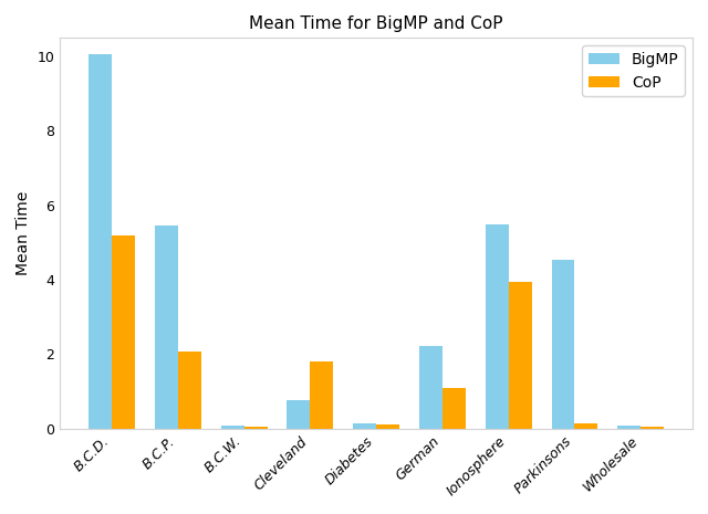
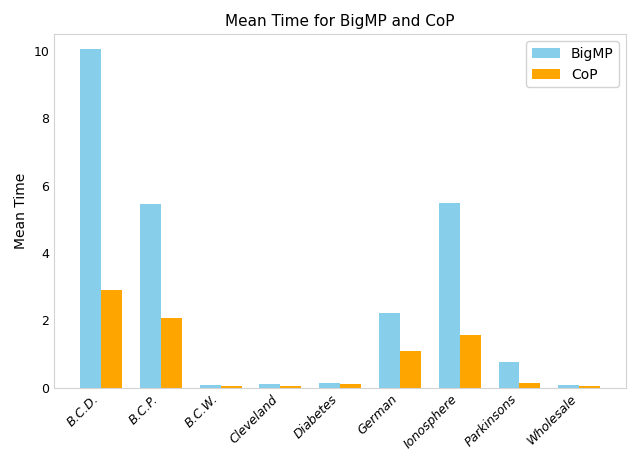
CoP/B.C.D.: 5.20 -> 2.90
BigMP/Cleveland: 0.75 -> 0.10
CoP/Cleveland: 1.80 -> 0.04
CoP/Ionosphere: 3.95 -> 1.58
BigMP/Parkinsons: 4.55 -> 0.75
